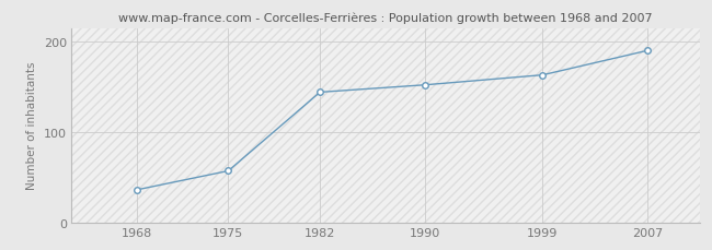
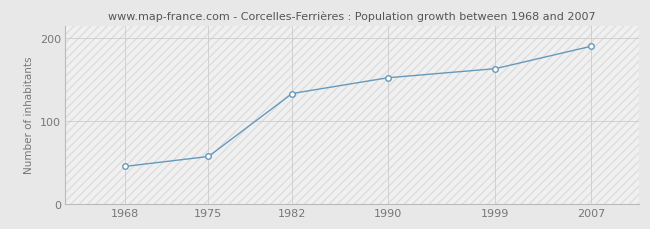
1968: 36 -> 45
1982: 144 -> 133
